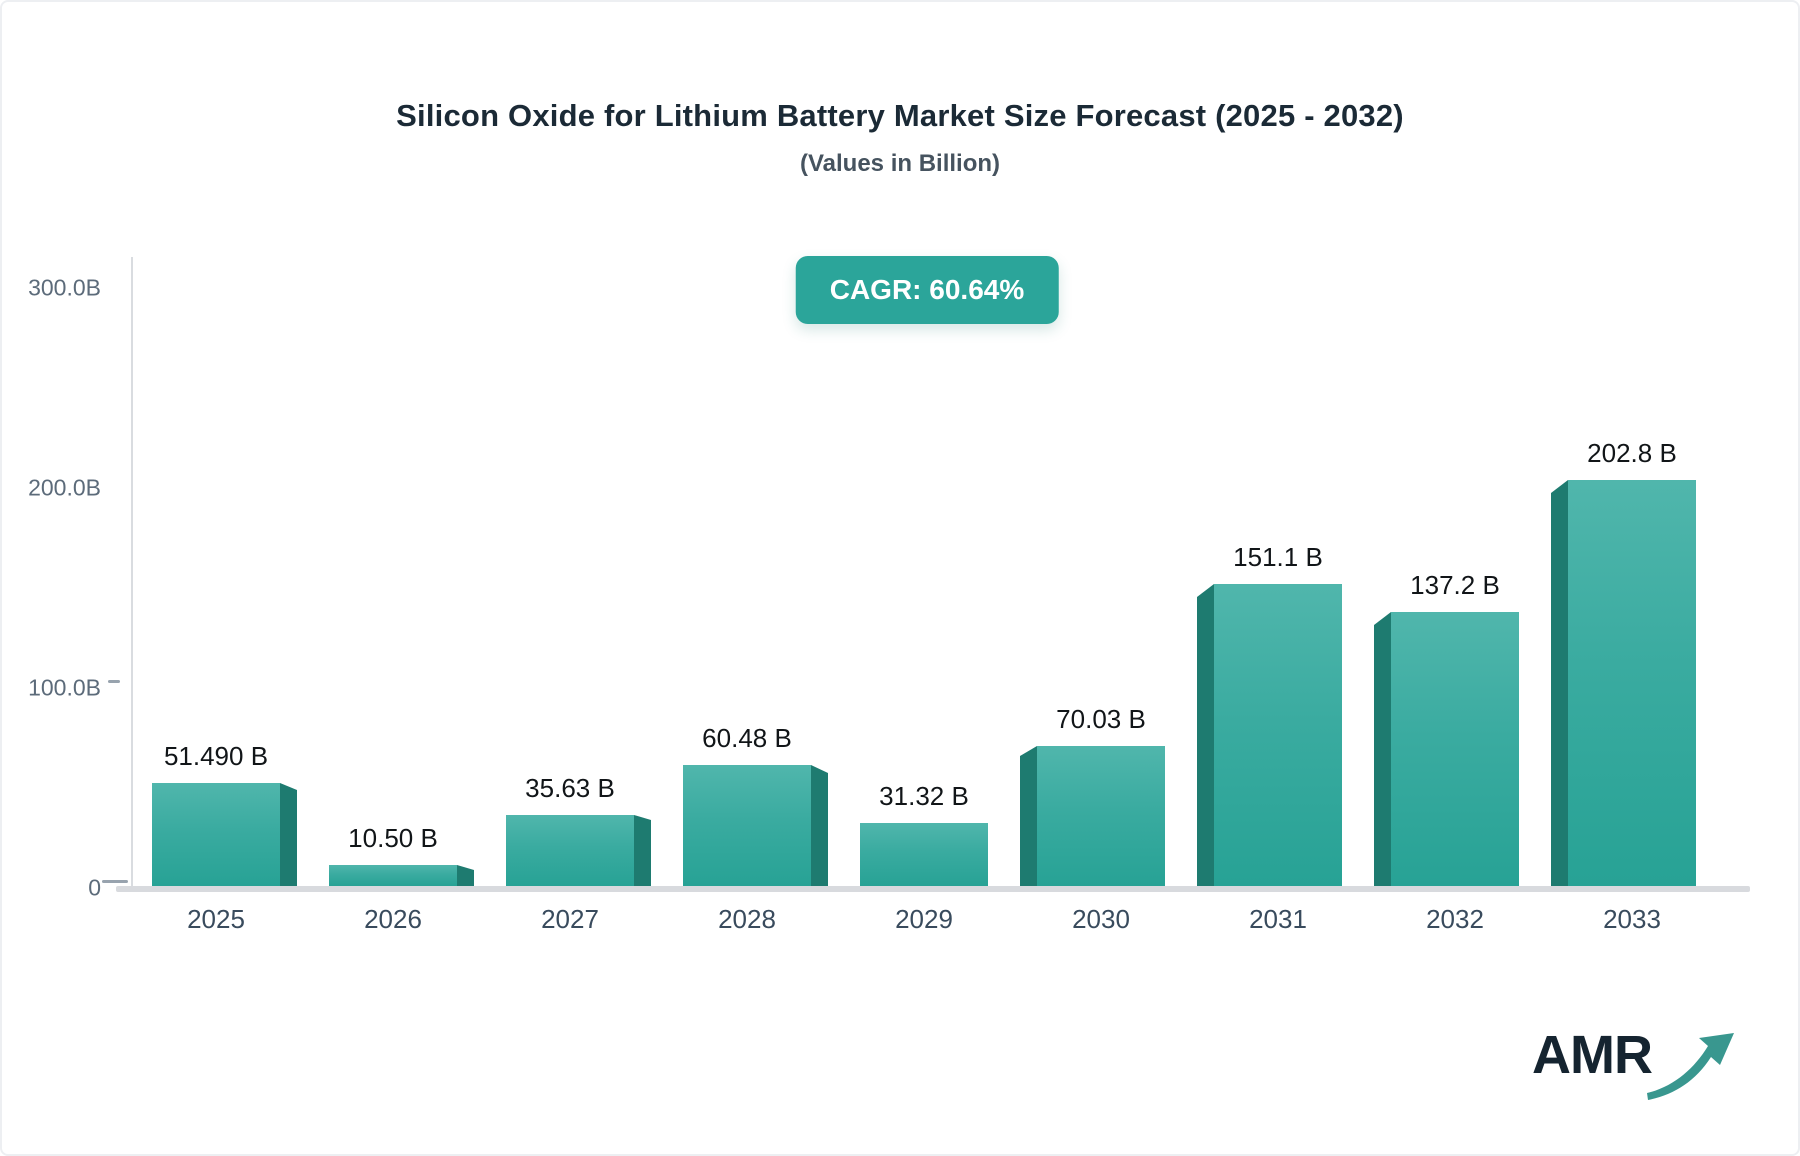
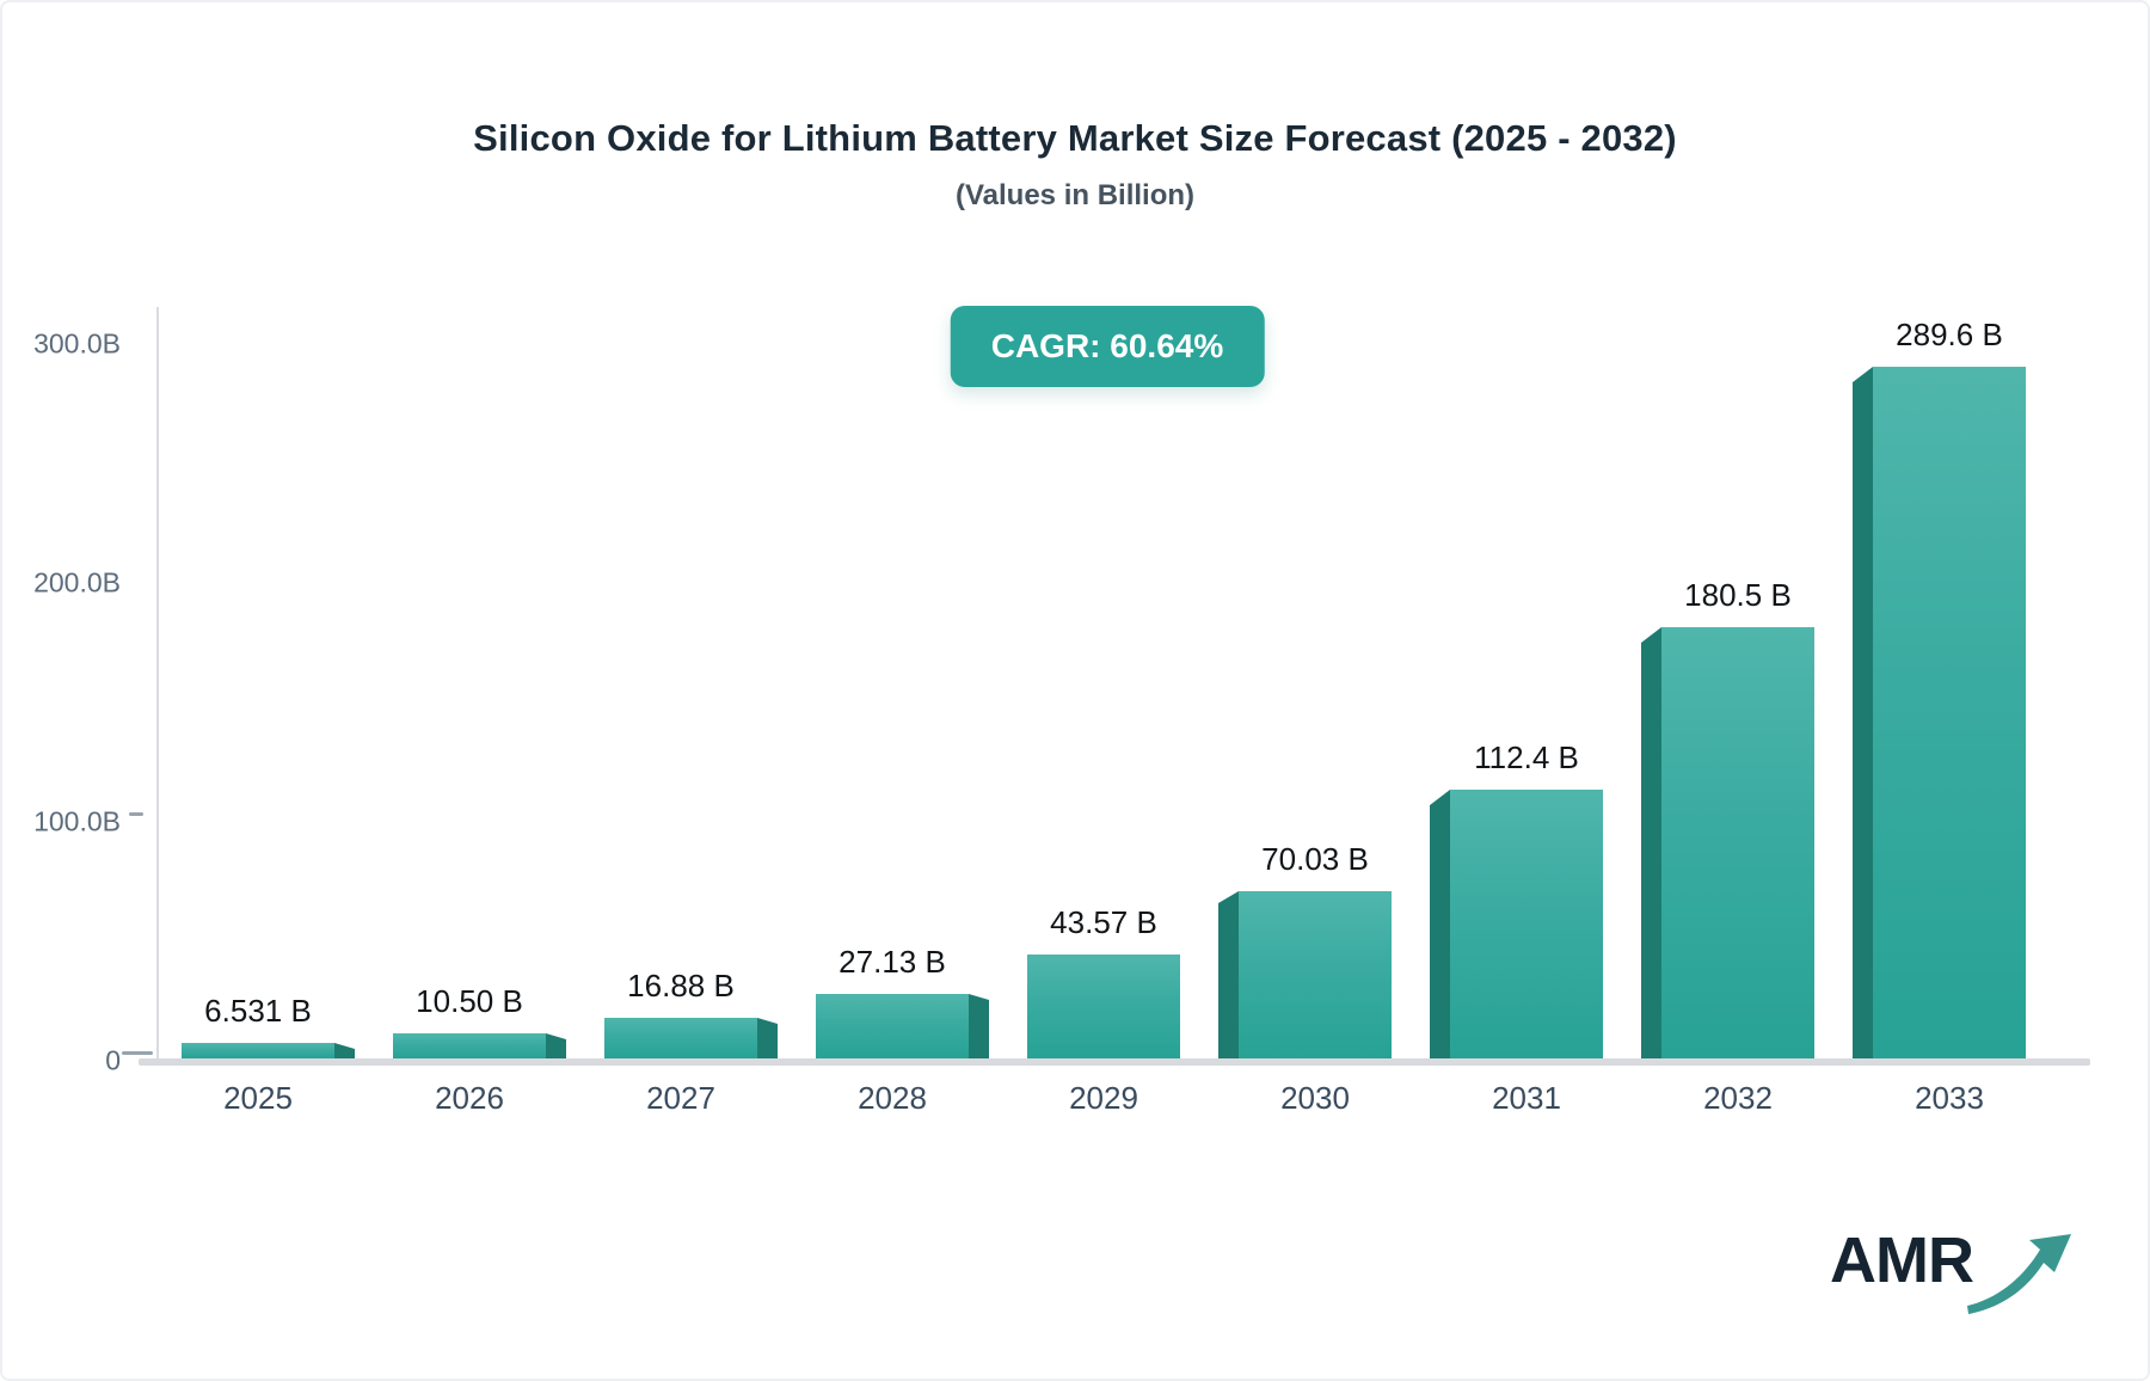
2025: 51.490 -> 6.531
2027: 35.63 -> 16.88
2028: 60.48 -> 27.13
2029: 31.32 -> 43.57
2031: 151.1 -> 112.4
2032: 137.2 -> 180.5
2033: 202.8 -> 289.6
